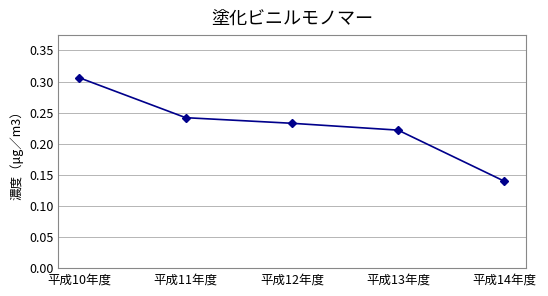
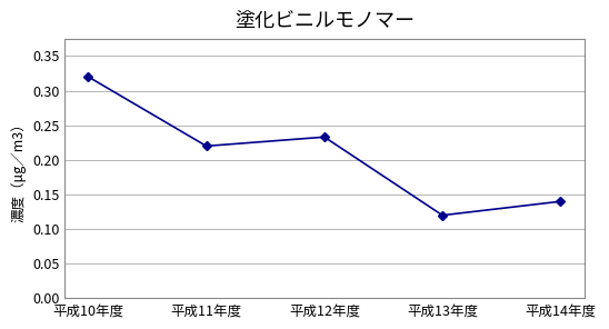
平成10年度: 0.306 -> 0.320
平成11年度: 0.242 -> 0.220
平成13年度: 0.222 -> 0.120
